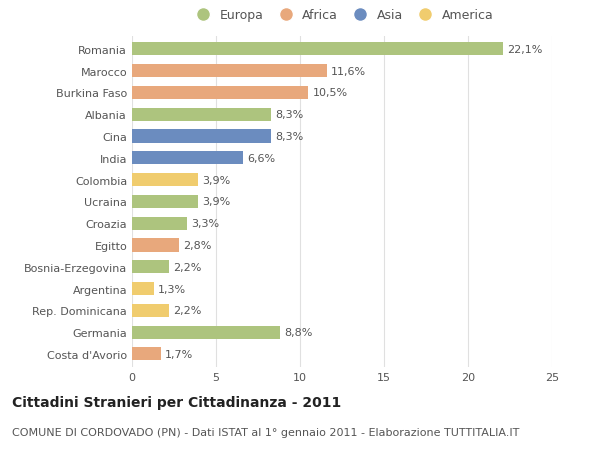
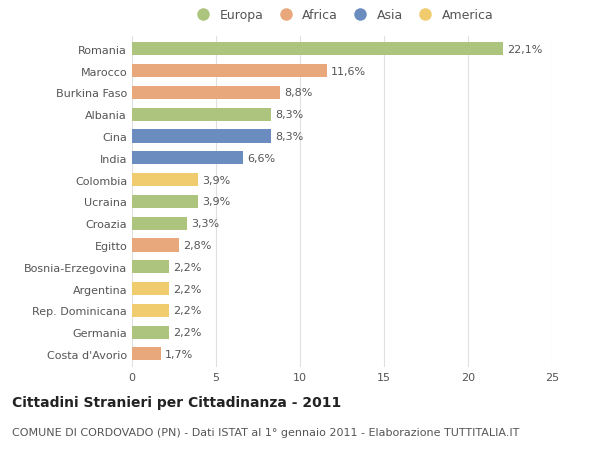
Burkina Faso: 10,5% -> 8,8%
Argentina: 1,3% -> 2,2%
Germania: 8,8% -> 2,2%
